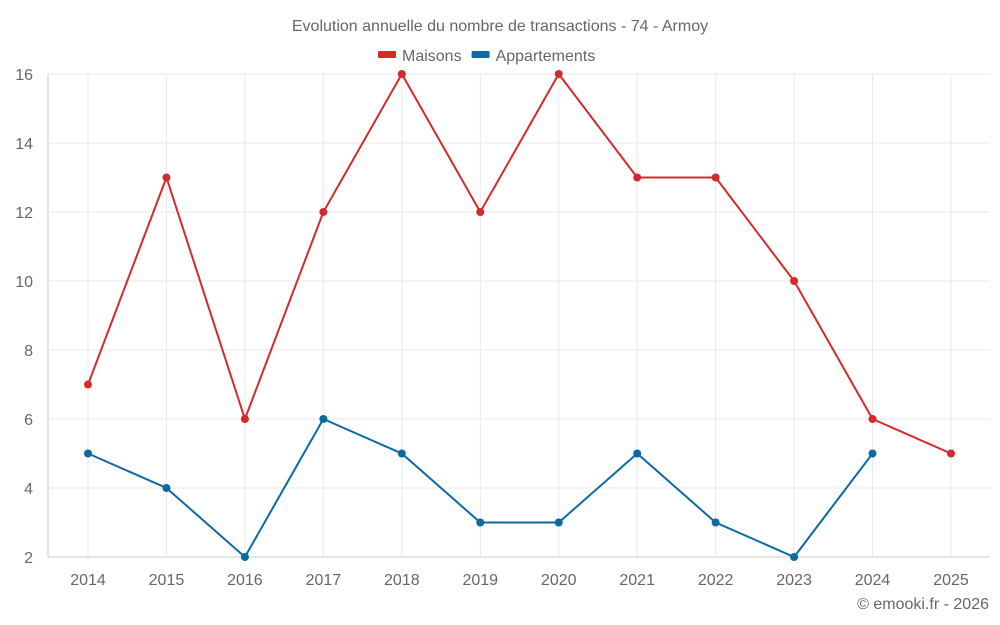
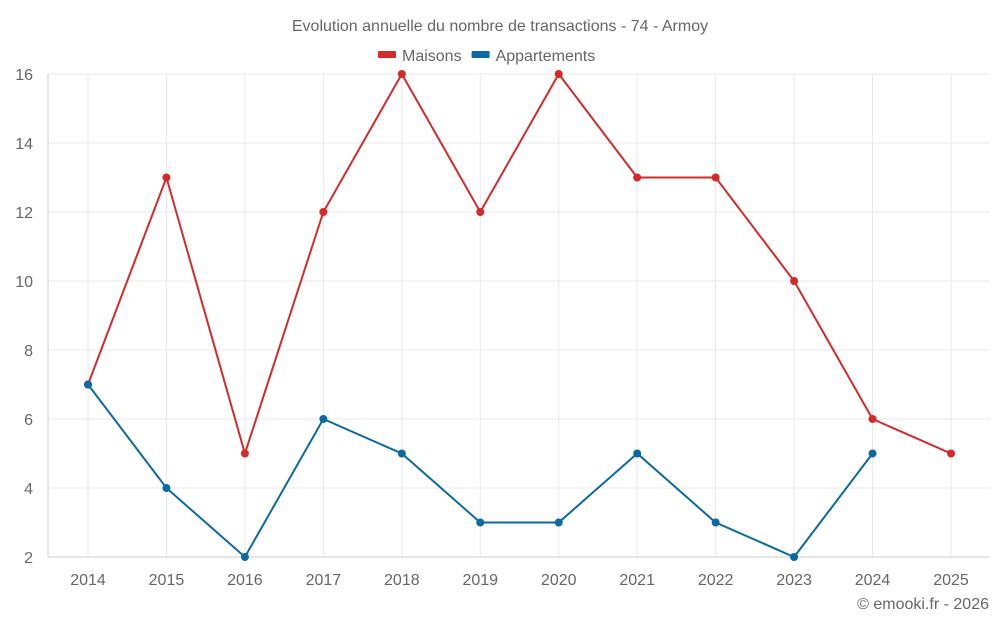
Appartements/2014: 5 -> 7
Maisons/2016: 6 -> 5
